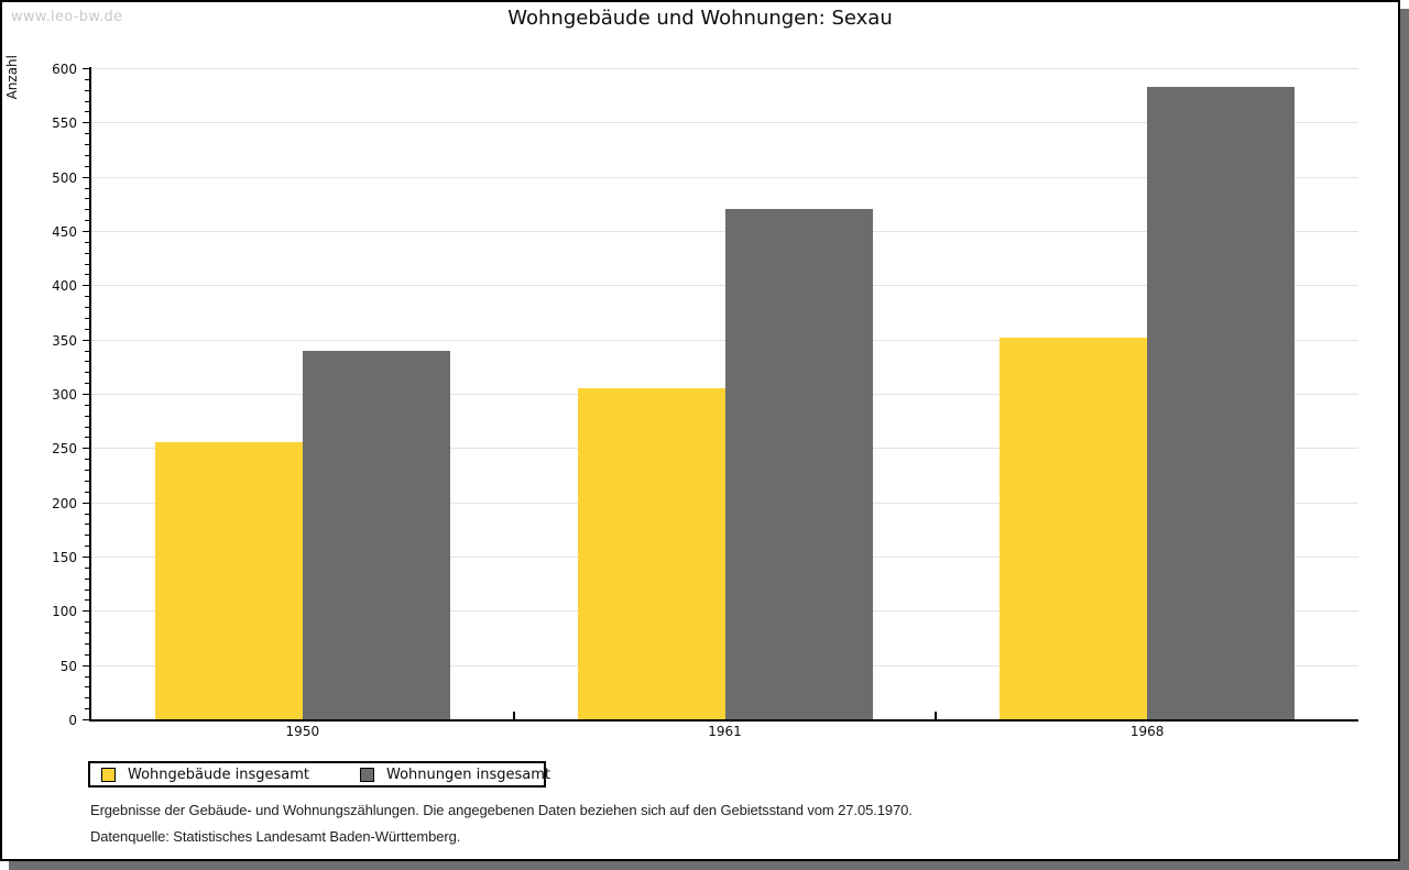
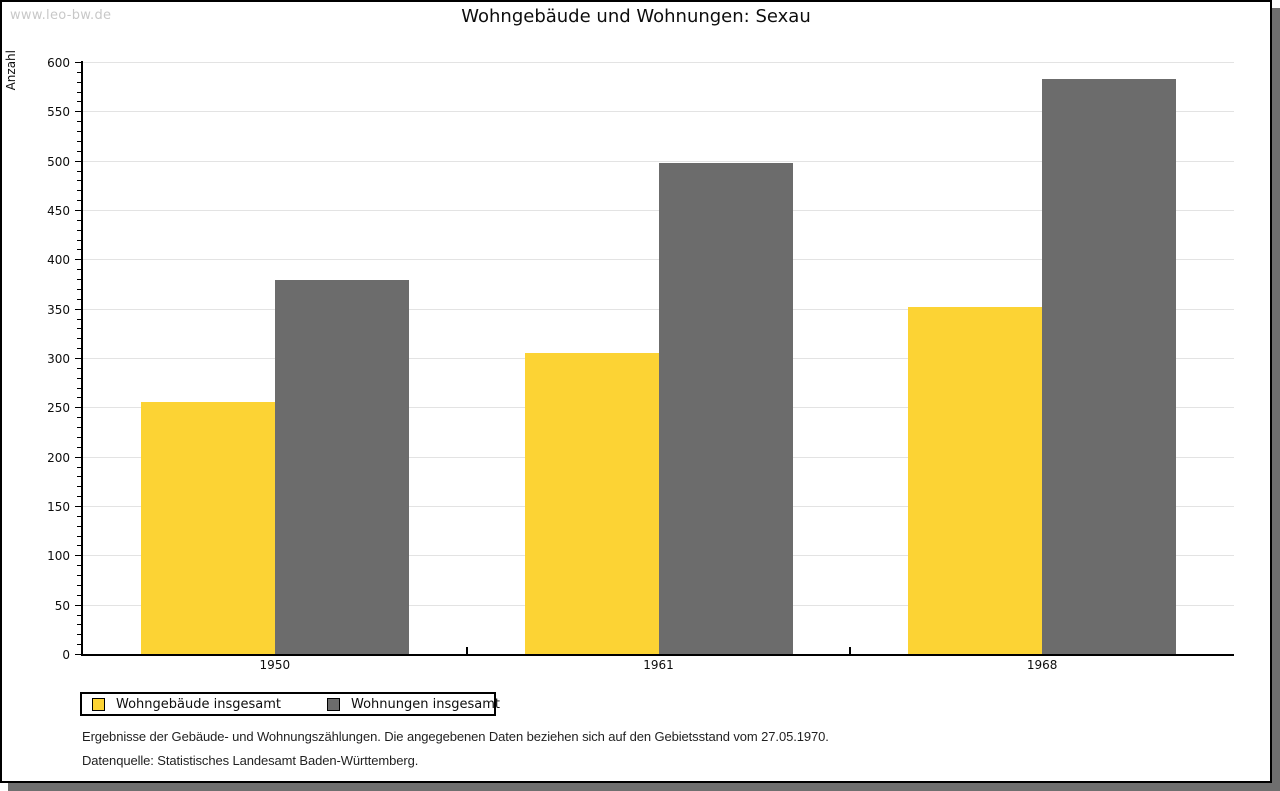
Wohnungen insgesamt/1950: 340 -> 380
Wohnungen insgesamt/1961: 470 -> 500
